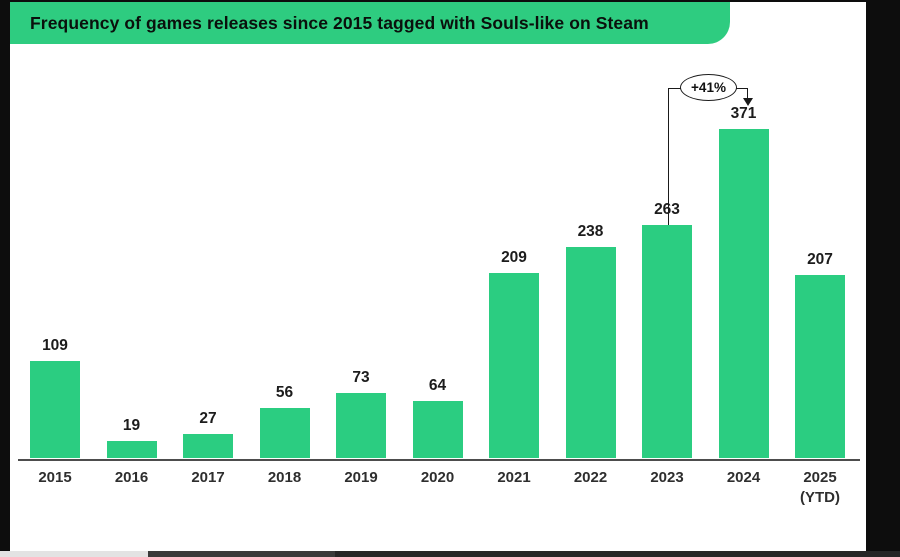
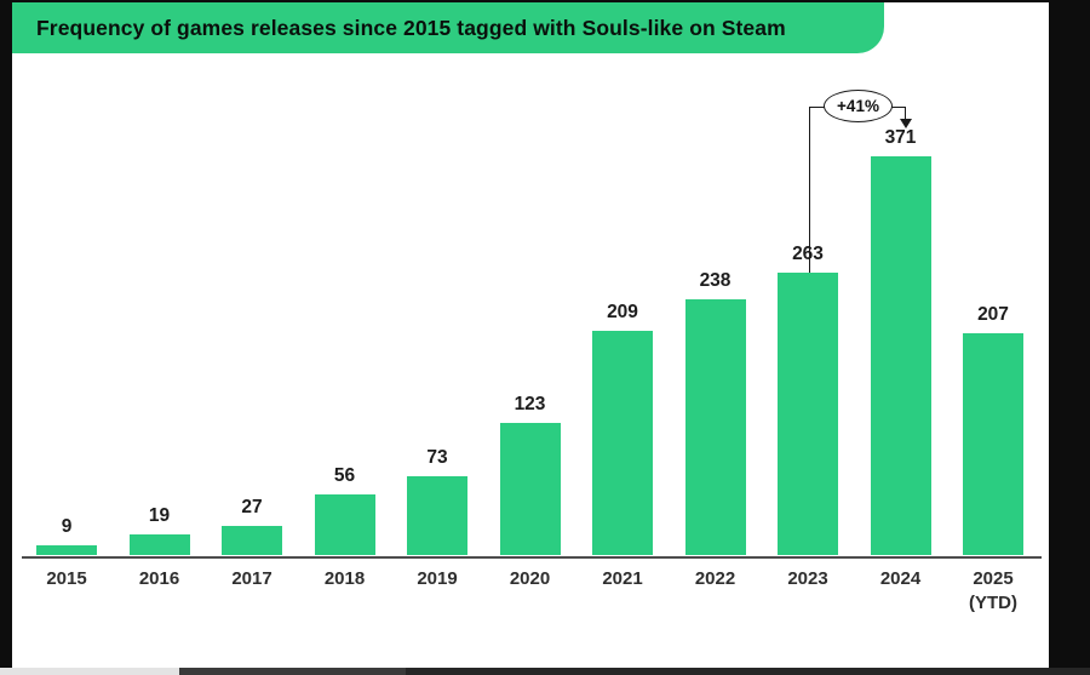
2015: 109 -> 9
2020: 64 -> 123
